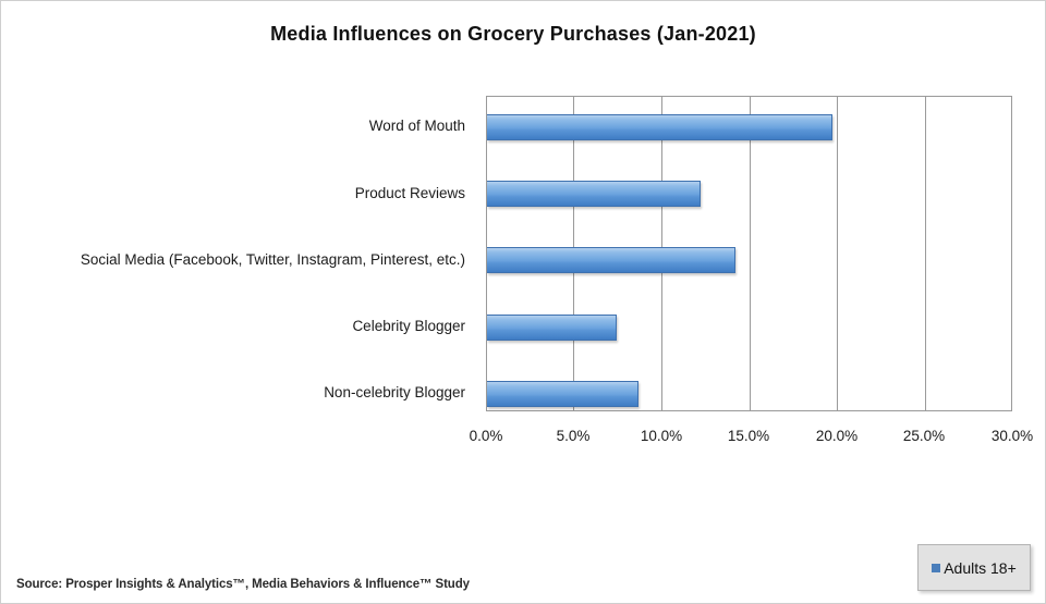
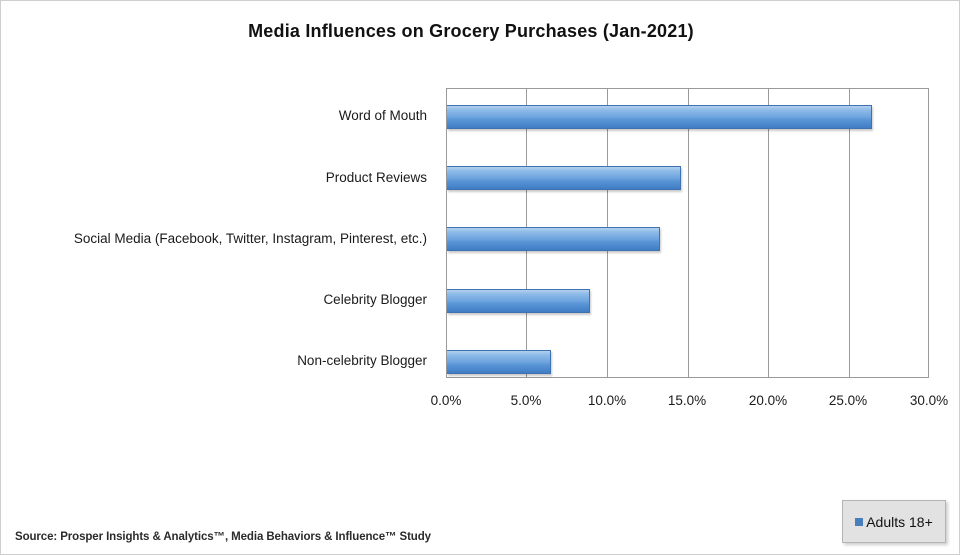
Word of Mouth: 19.8% -> 26.5%
Product Reviews: 12.2% -> 14.6%
Social Media (Facebook, Twitter, Instagram, Pinterest, etc.): 14.2% -> 13.3%
Celebrity Blogger: 7.4% -> 8.9%
Non-celebrity Blogger: 8.7% -> 6.5%
